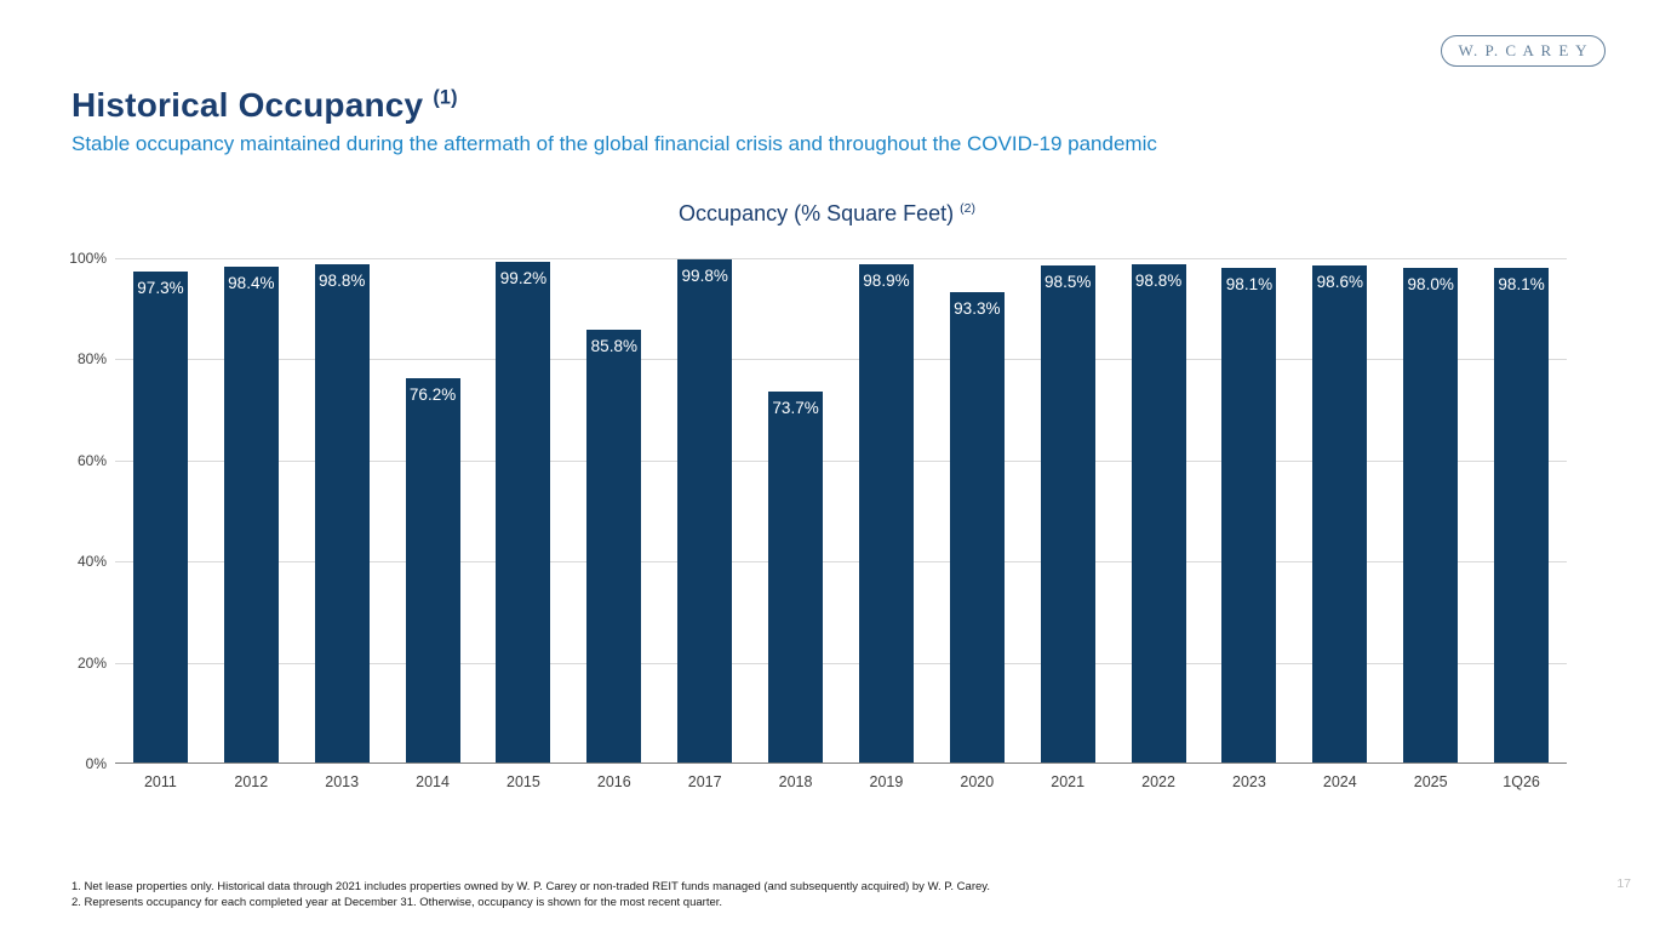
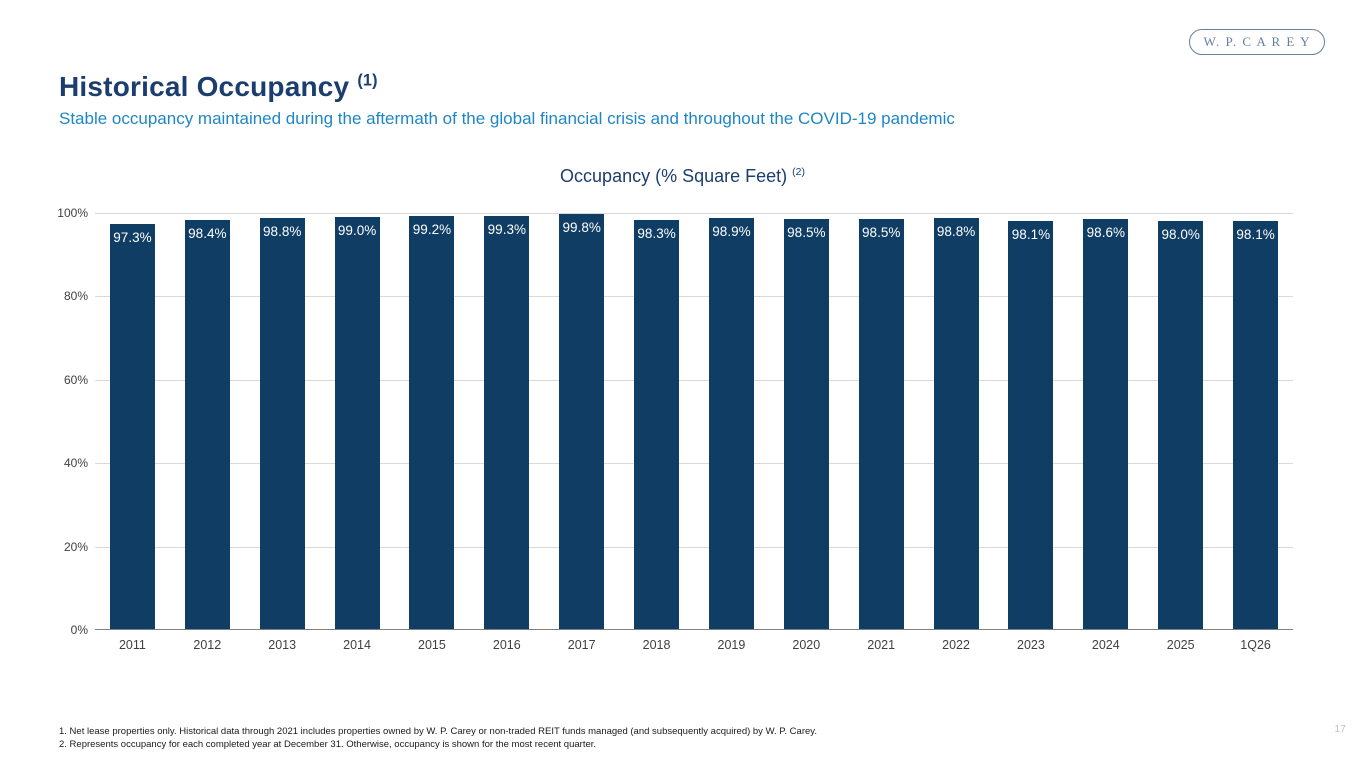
2014: 76.2% -> 99.0%
2016: 85.8% -> 99.3%
2018: 73.7% -> 98.3%
2020: 93.3% -> 98.5%
